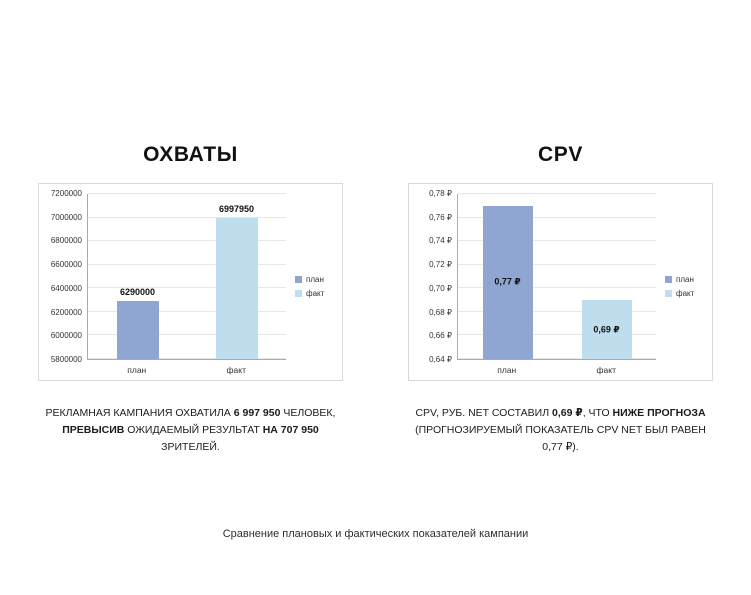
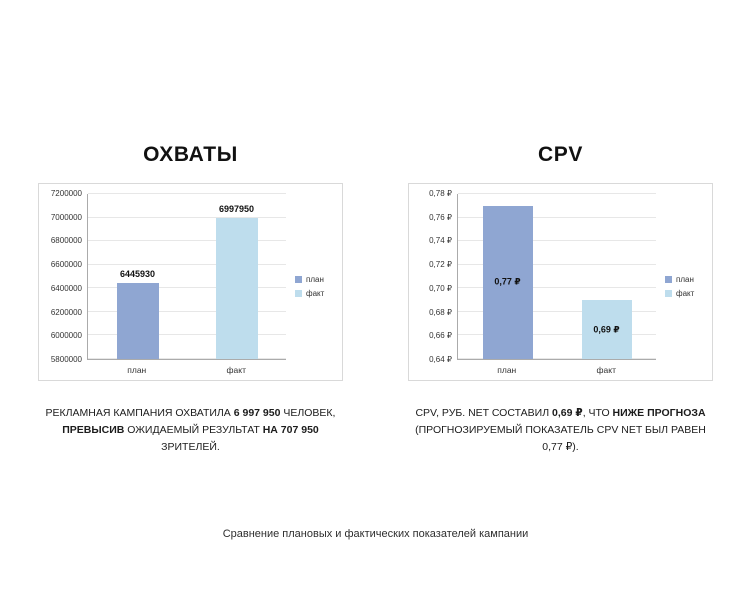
ОХВАТЫ/план: 6290000 -> 6445930
